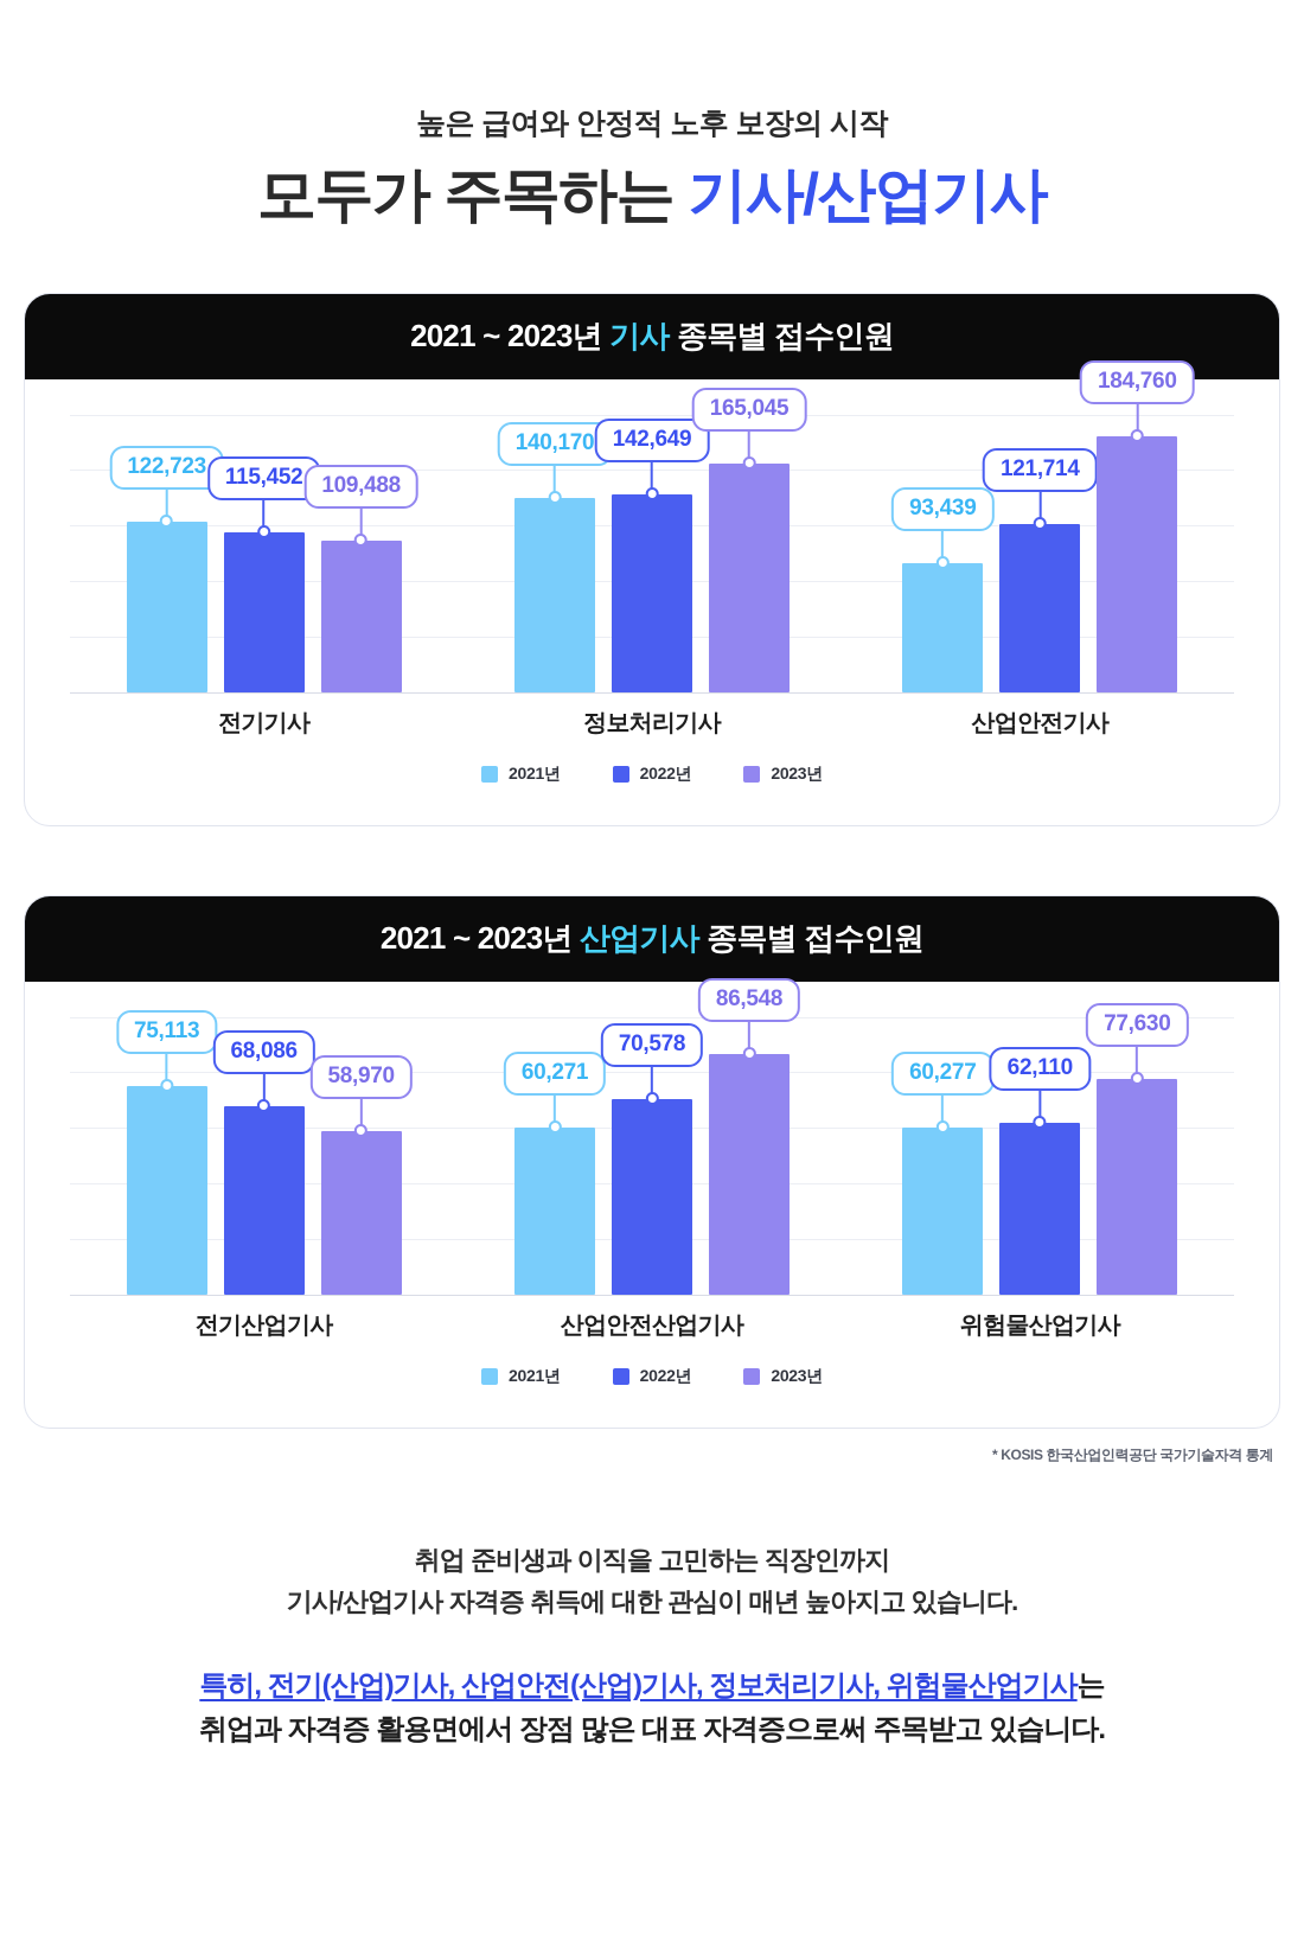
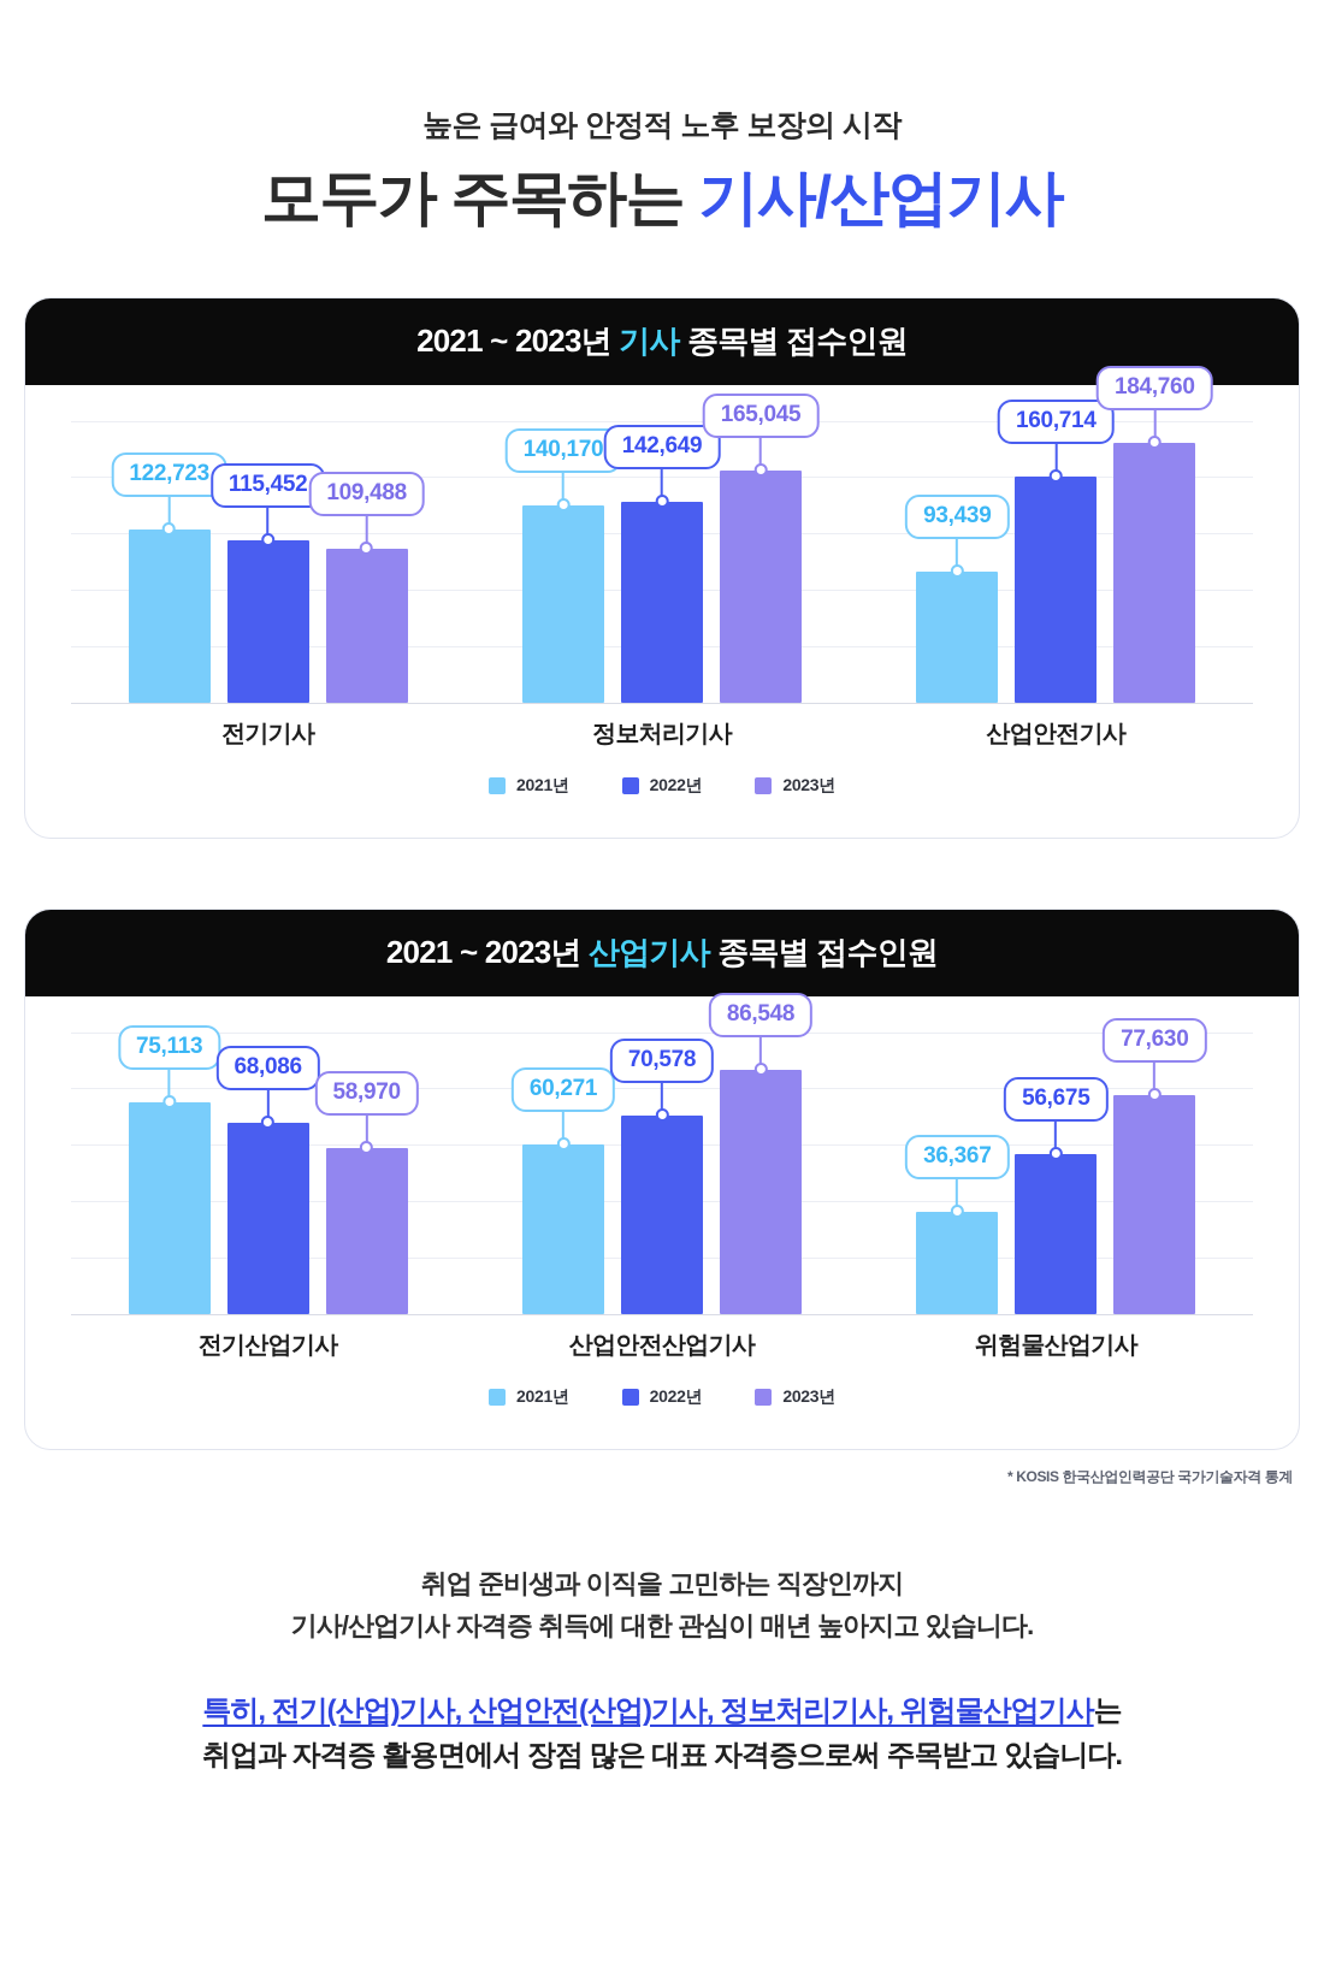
2021 ~ 2023년 기사 종목별 접수인원/2022년/산업안전기사: 121,714 -> 160,714
2021 ~ 2023년 산업기사 종목별 접수인원/2021년/위험물산업기사: 60,277 -> 36,367
2021 ~ 2023년 산업기사 종목별 접수인원/2022년/위험물산업기사: 62,110 -> 56,675
